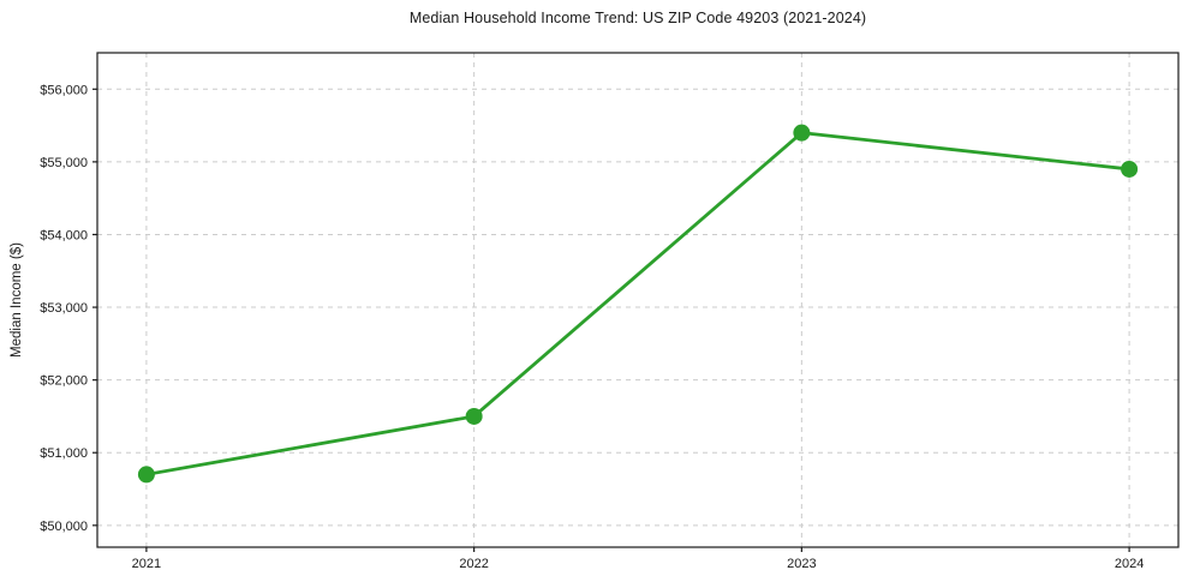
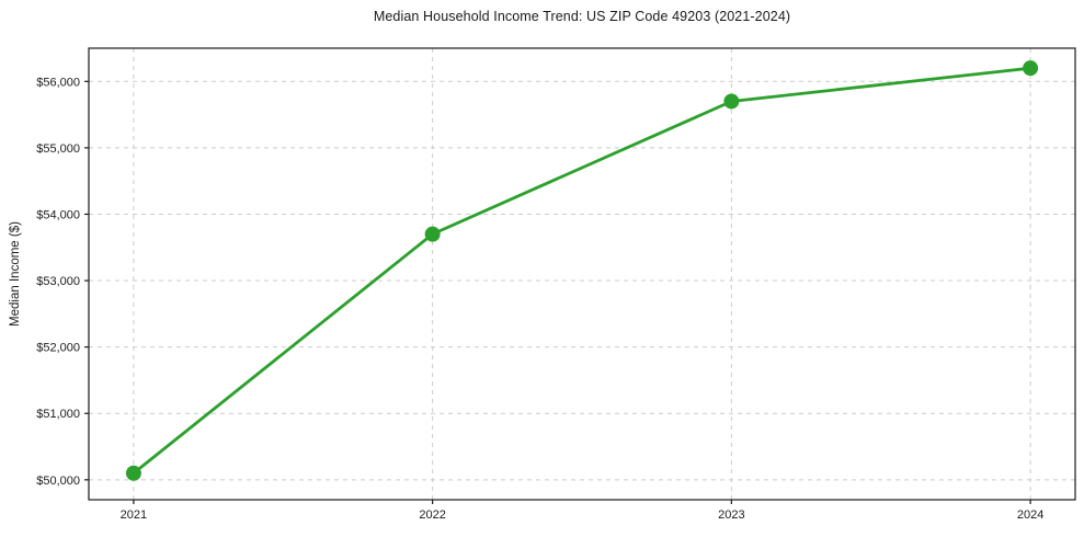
2021: $50700 -> $50100
2022: $51500 -> $53700
2023: $55400 -> $55700
2024: $54900 -> $56200
